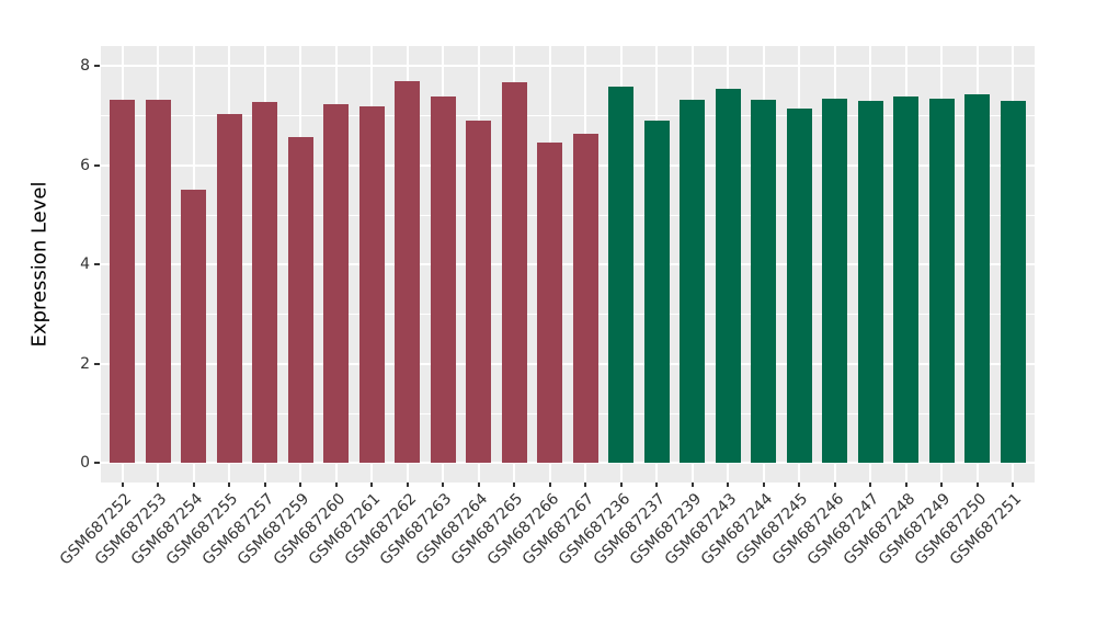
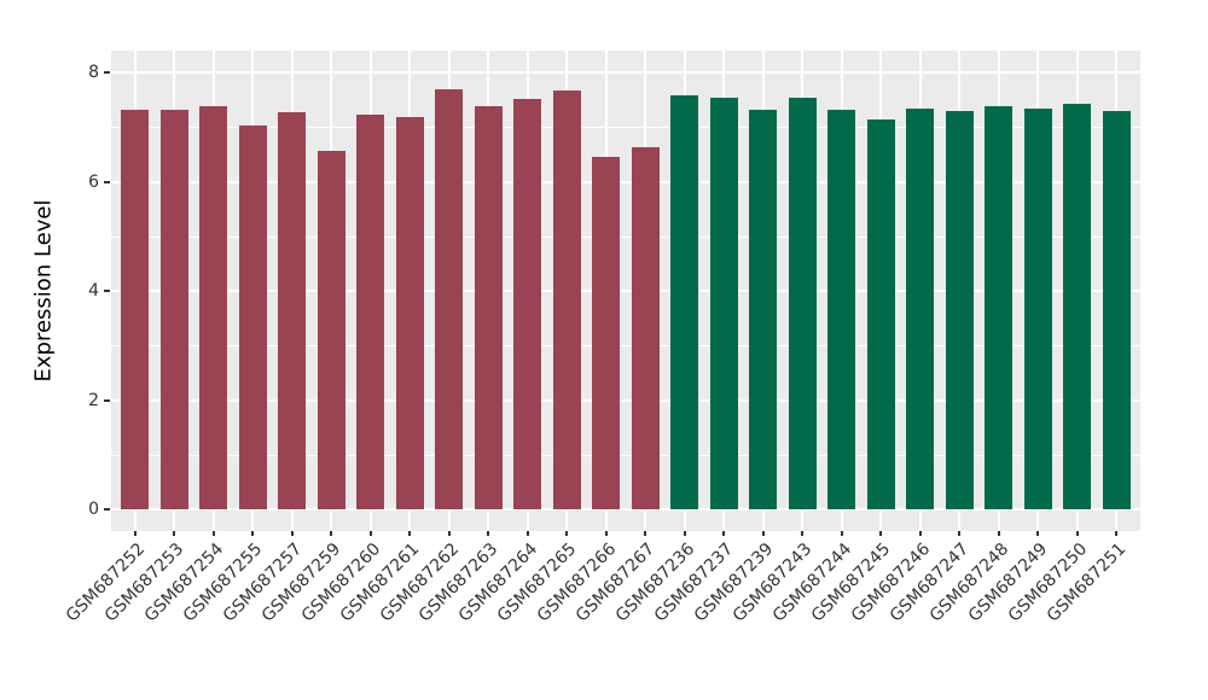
GSM687254: 5.5 -> 7.4
GSM687264: 6.9 -> 7.5
GSM687237: 6.9 -> 7.5
